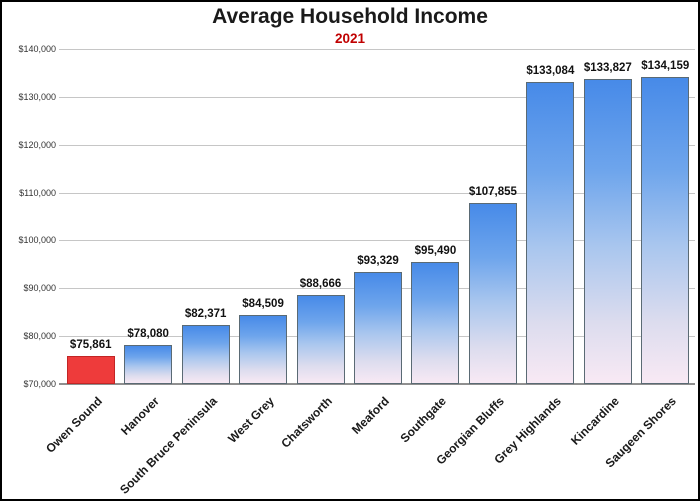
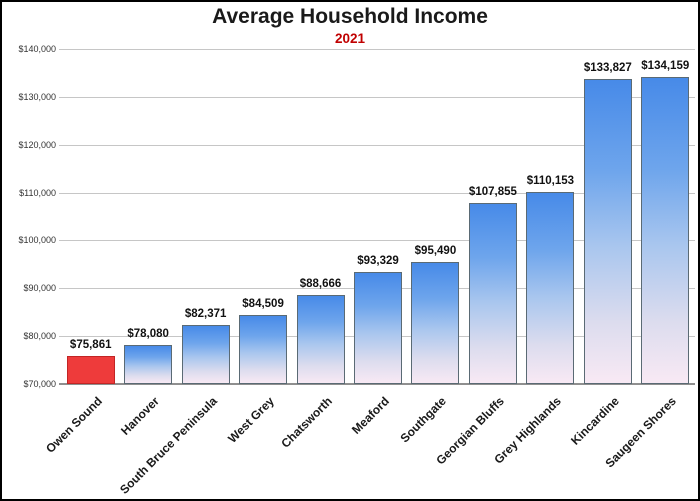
Grey Highlands: $133,084 -> $110,153
